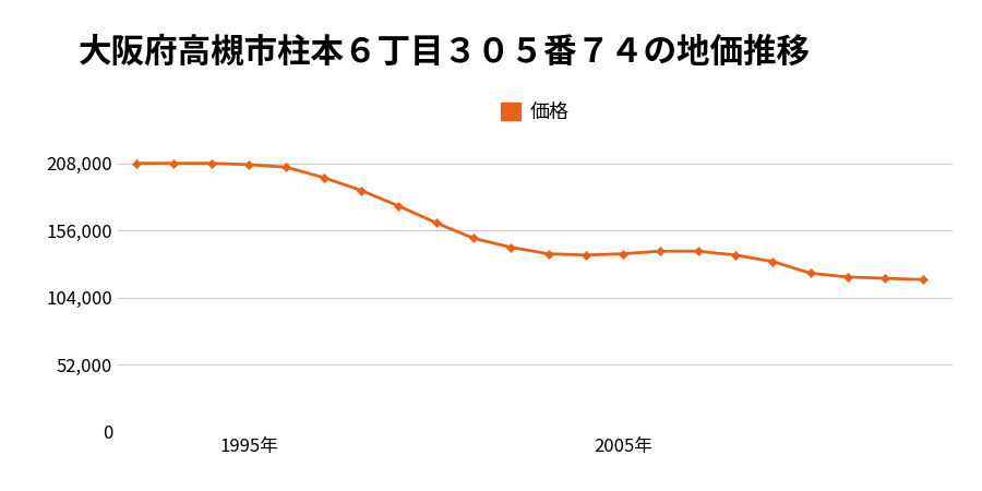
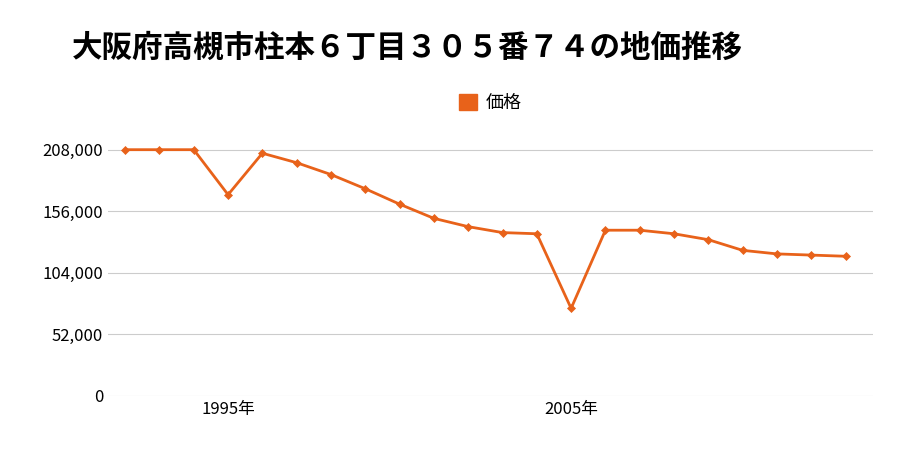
1995年: 207,000 -> 170,000
2005年: 138,000 -> 74,000
